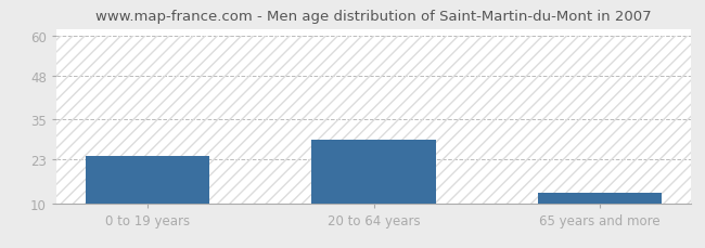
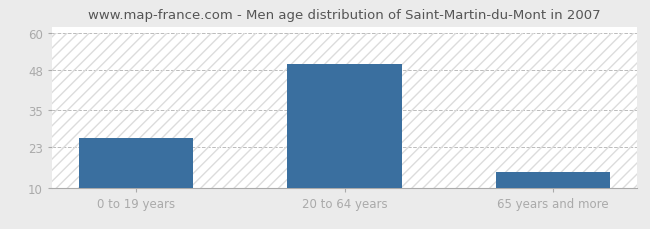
0 to 19 years: 24 -> 26
20 to 64 years: 29 -> 50
65 years and more: 13 -> 15
